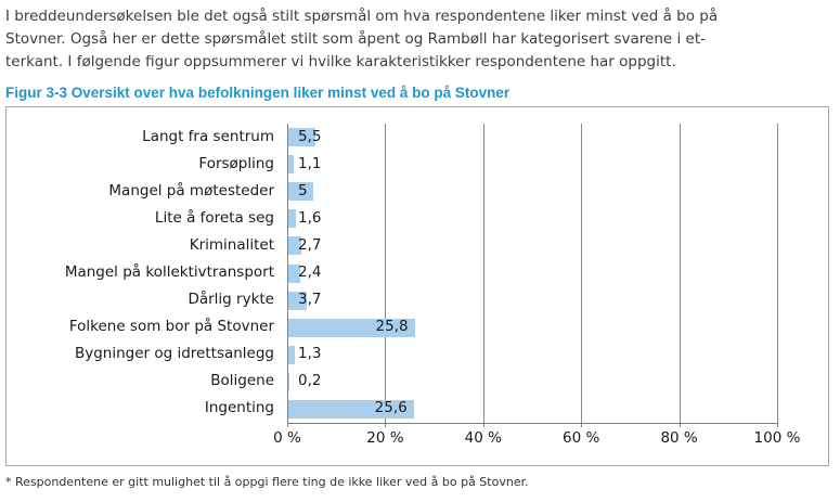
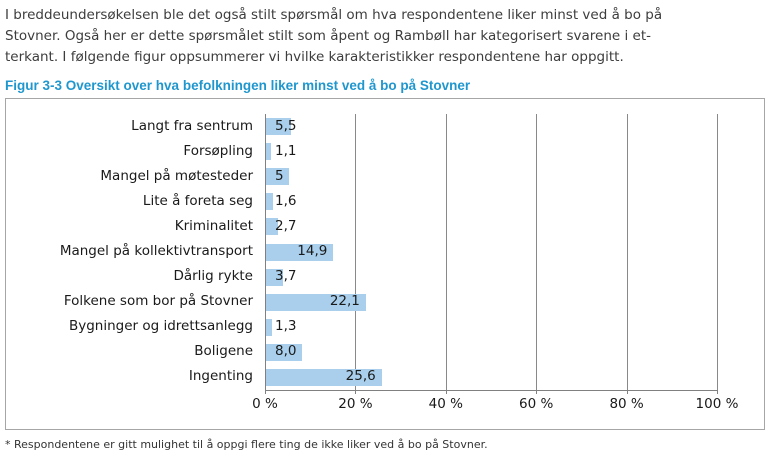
Mangel på kollektivtransport: 2,4 -> 14,9
Folkene som bor på Stovner: 25,8 -> 22,1
Boligene: 0,2 -> 8,0
